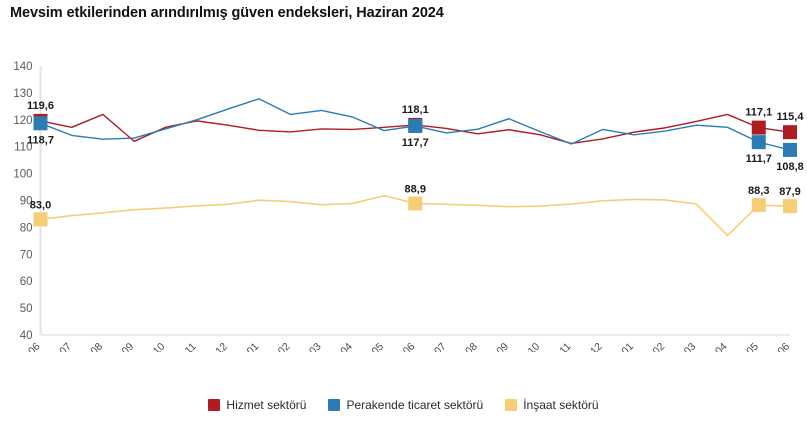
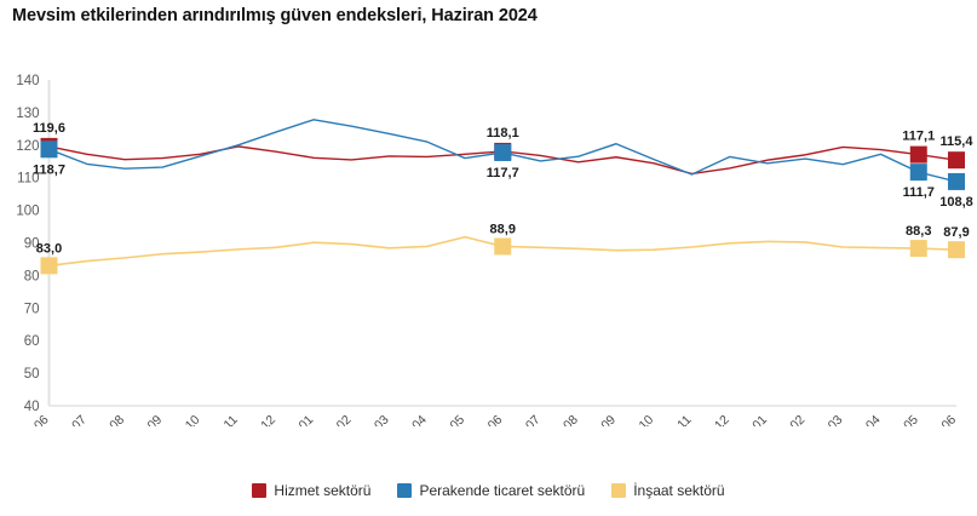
Hizmet sektörü/2022-08: 122 -> 116
Hizmet sektörü/2022-09: 112 -> 116
Perakende ticaret sektörü/2023-02: 122 -> 126
Perakende ticaret sektörü/2024-03: 118 -> 114
Hizmet sektörü/2024-04: 122 -> 119
İnşaat sektörü/2024-04: 77 -> 88
